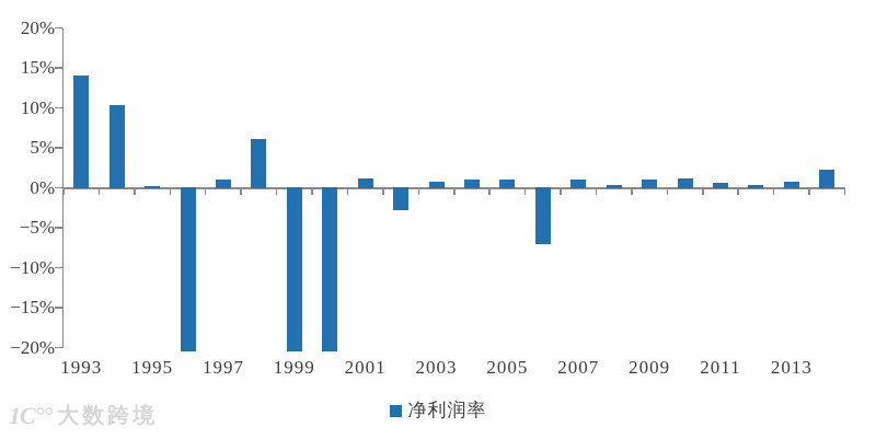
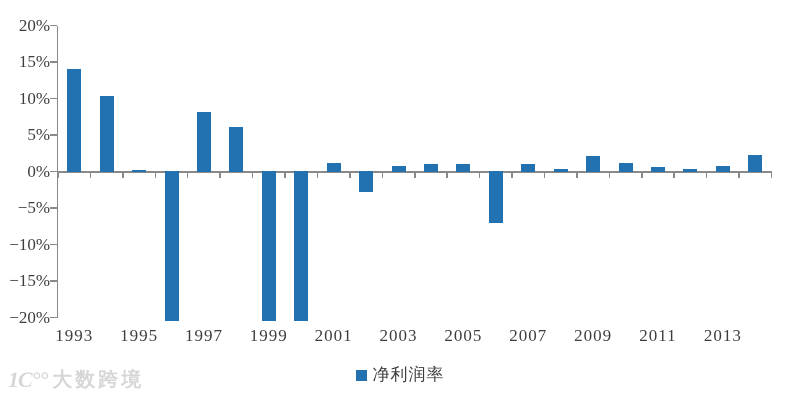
1997: 1% -> 8%
2009: 1% -> 2%
